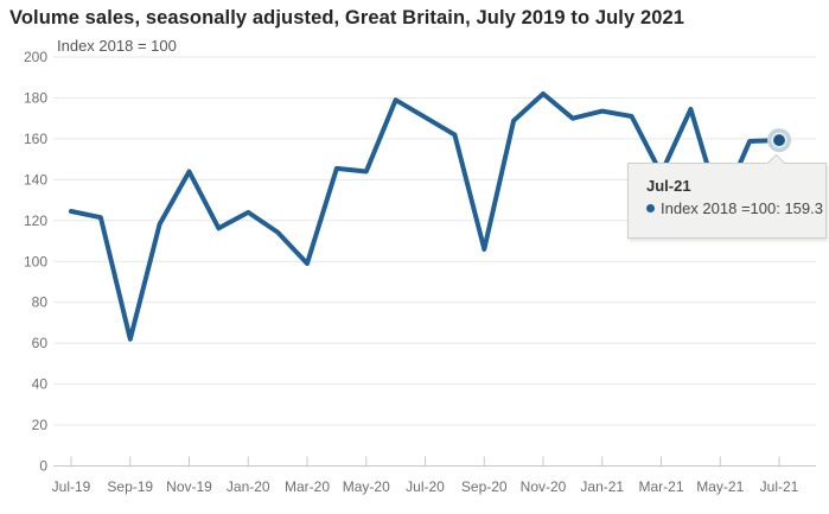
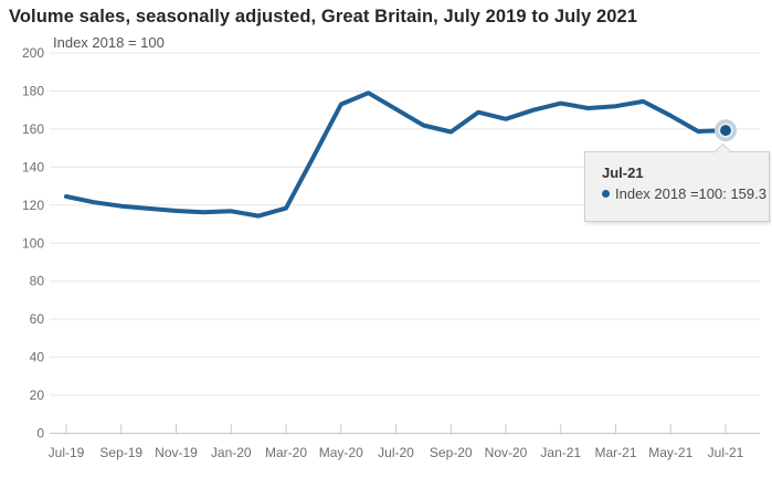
Sep-19: 62 -> 120
Nov-19: 144 -> 117
Jan-20: 124 -> 117
Mar-20: 99 -> 118
May-20: 144 -> 173
Sep-20: 106 -> 158
Nov-20: 182 -> 165
Mar-21: 143 -> 172
May-21: 126 -> 167
